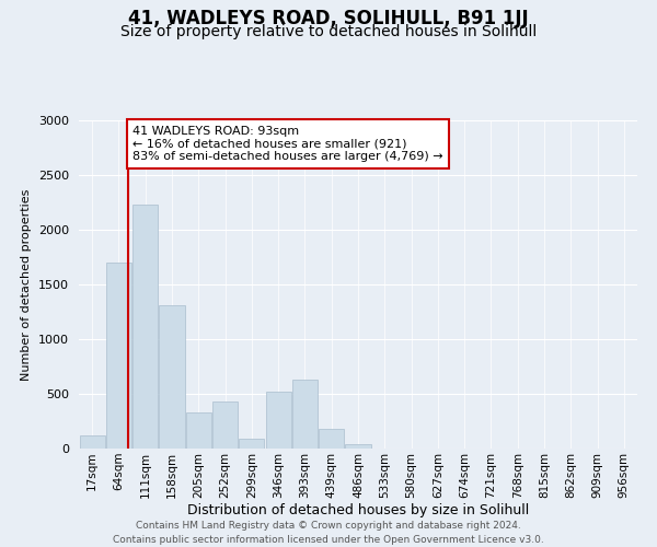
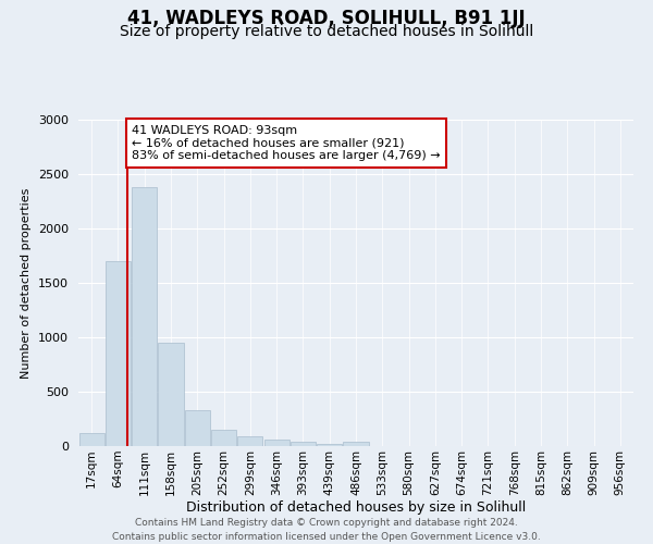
111sqm: 2230 -> 2380
158sqm: 1310 -> 950
252sqm: 430 -> 150
346sqm: 520 -> 60
393sqm: 630 -> 40
439sqm: 180 -> 20
